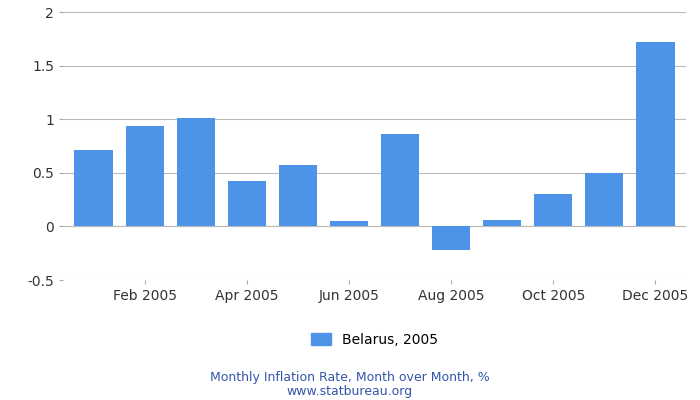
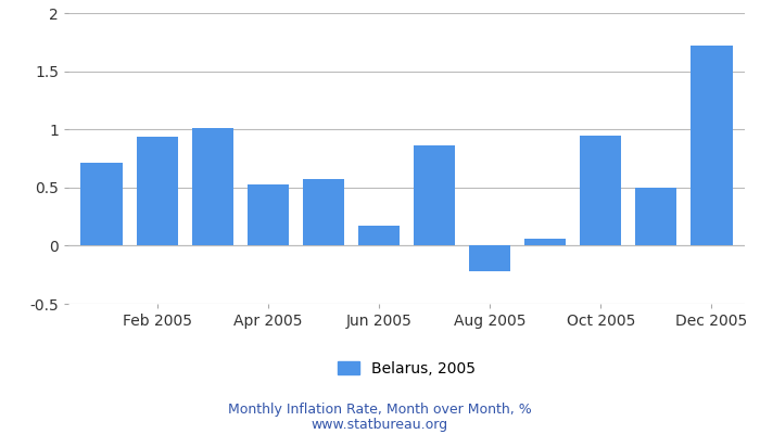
Apr 2005: 0.42 -> 0.53
Jun 2005: 0.05 -> 0.17
Oct 2005: 0.30 -> 0.95
